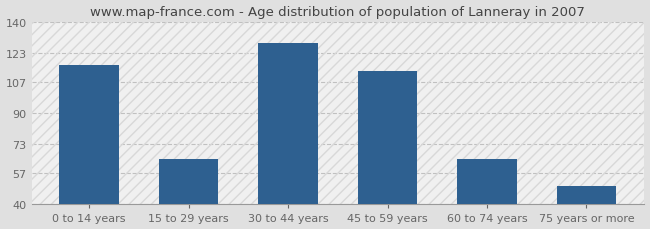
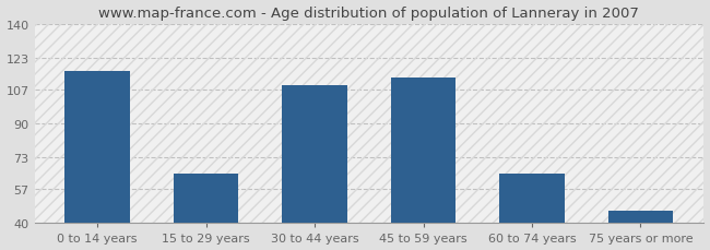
30 to 44 years: 128 -> 109
75 years or more: 50 -> 46
